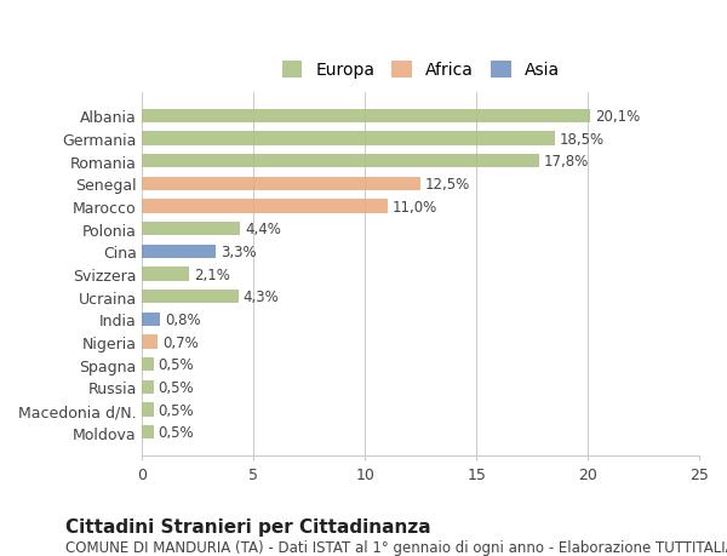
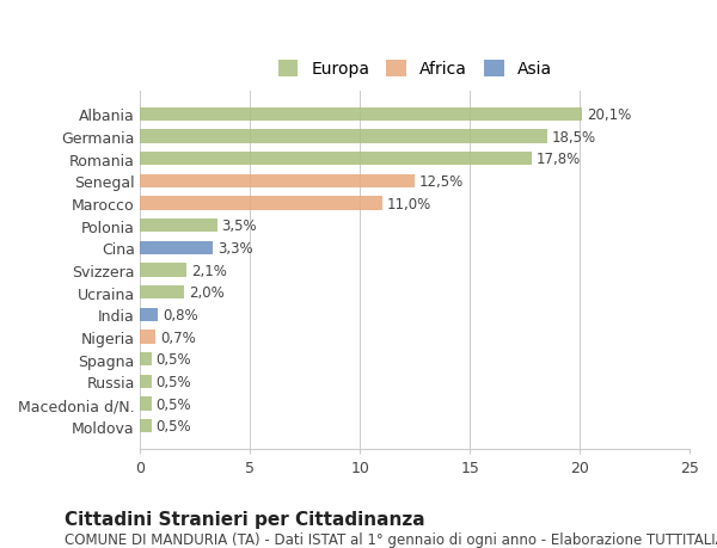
Polonia: 4,4% -> 3,5%
Ucraina: 4,3% -> 2,0%
